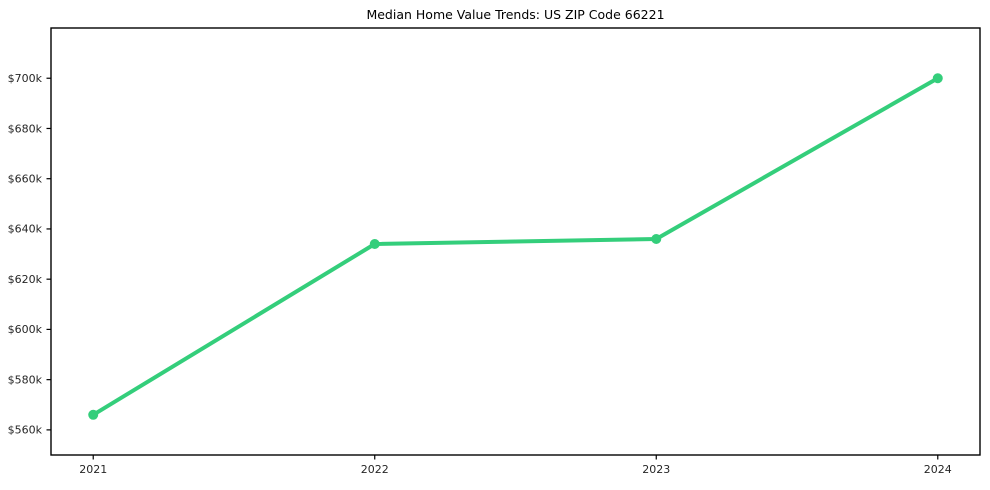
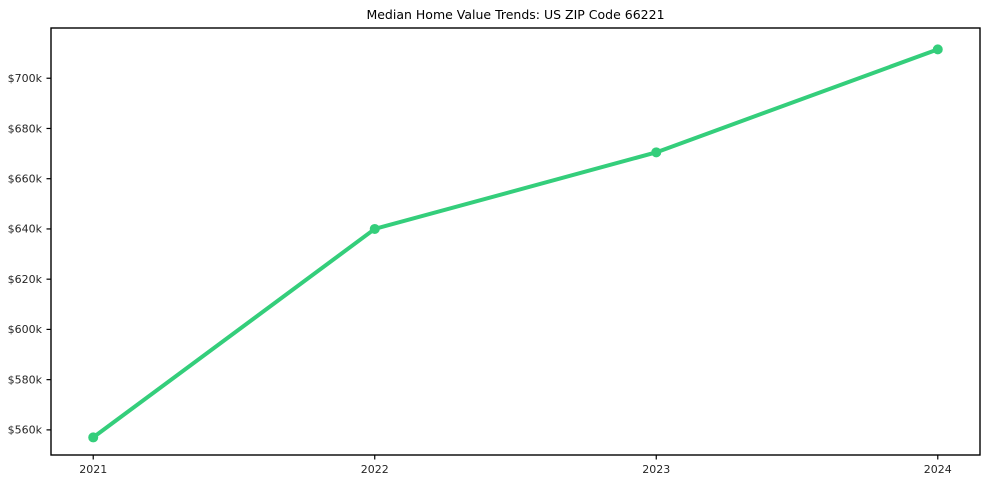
2021: $566k -> $557k
2022: $634k -> $640k
2023: $636k -> $670k
2024: $700k -> $712k
